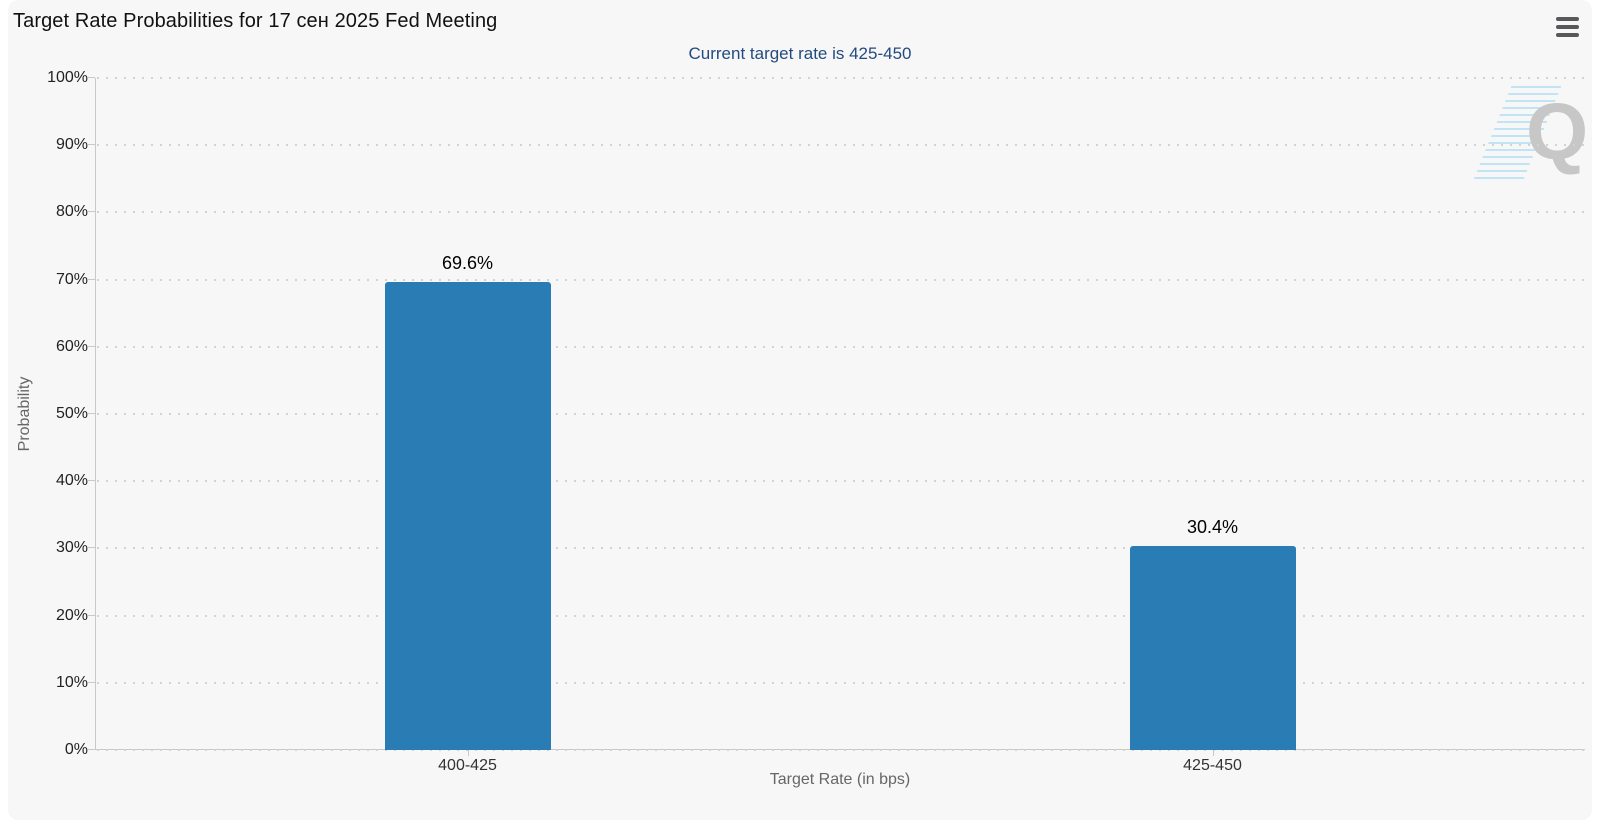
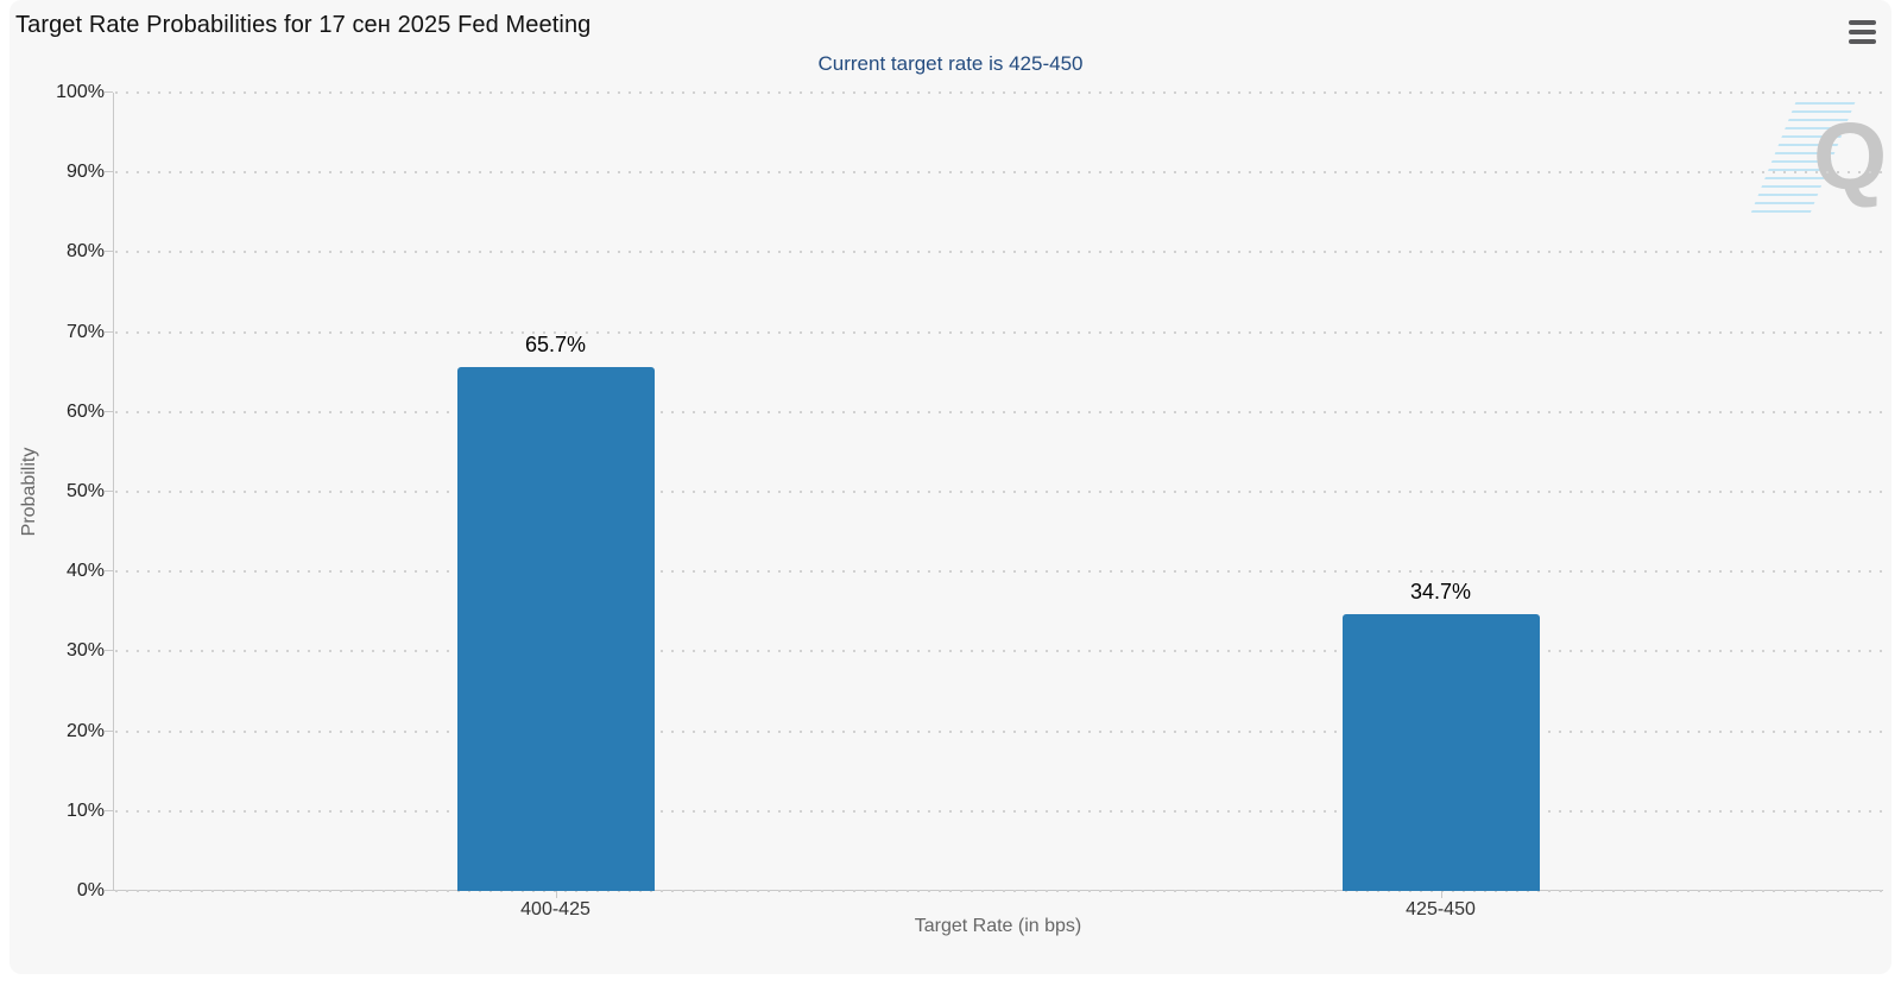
400-425: 69.6% -> 65.7%
425-450: 30.4% -> 34.7%
